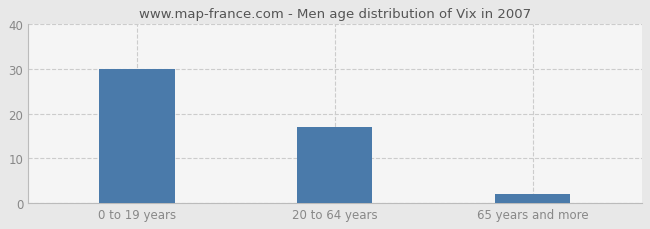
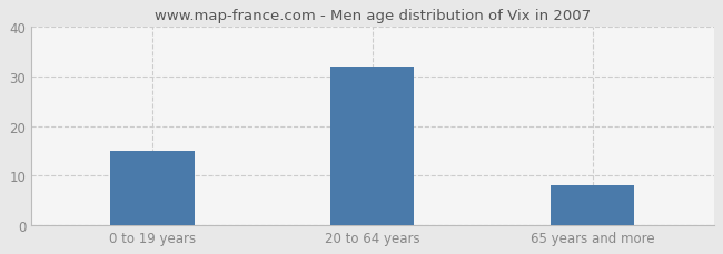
0 to 19 years: 30 -> 15
20 to 64 years: 17 -> 32
65 years and more: 2 -> 8
